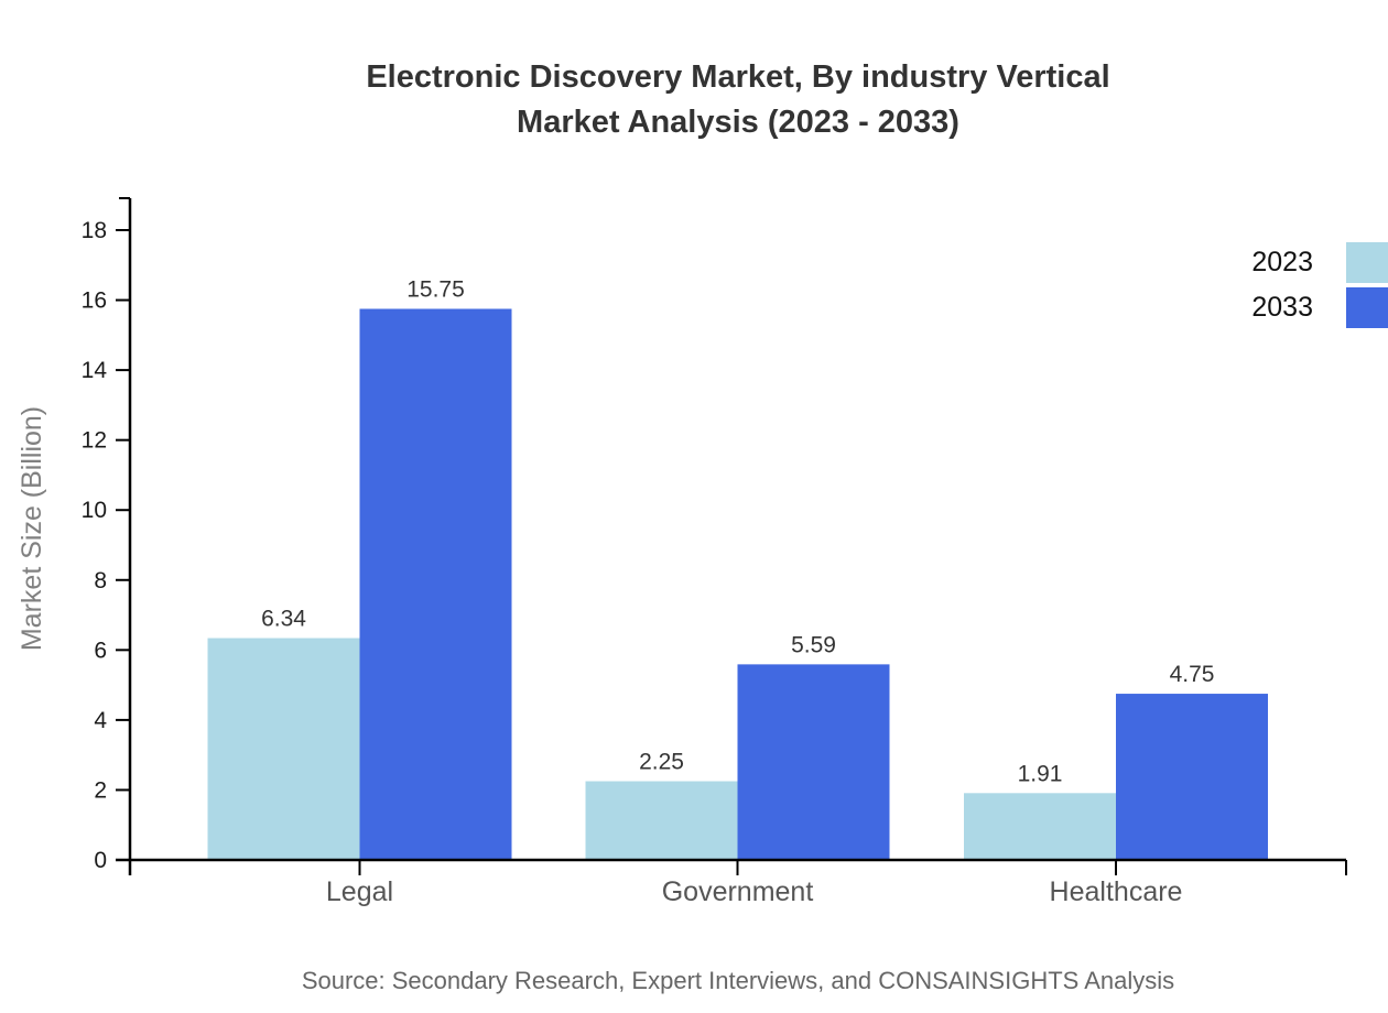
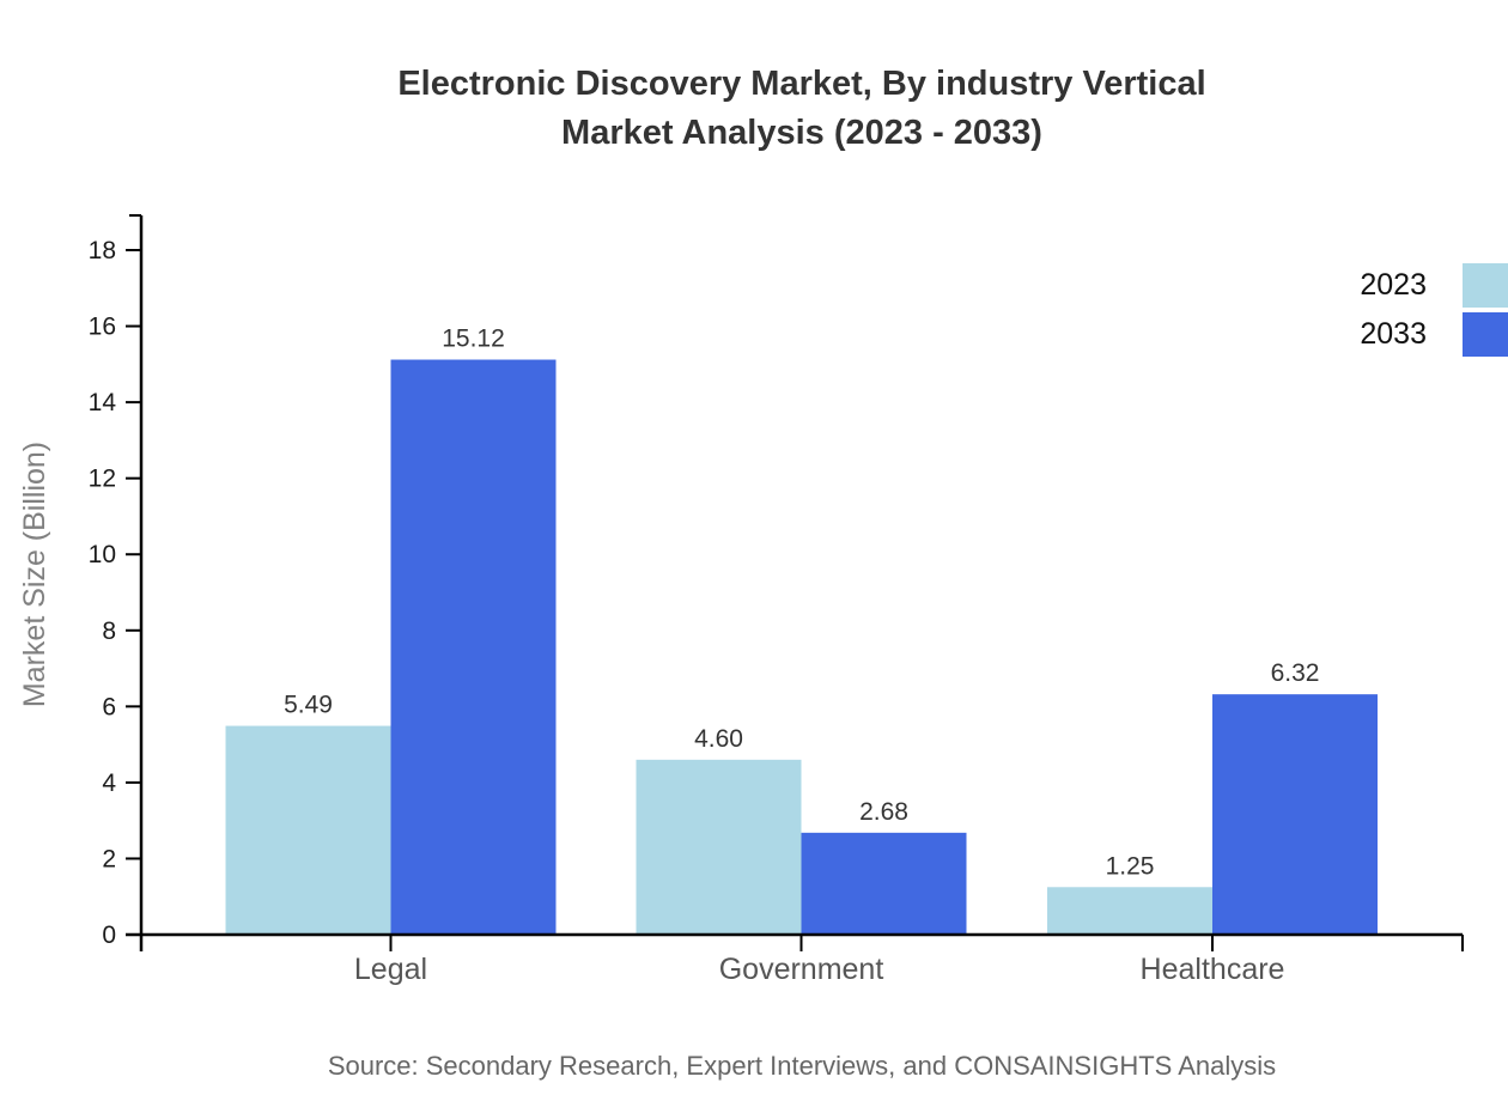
2023/Legal: 6.34 -> 5.49
2033/Legal: 15.75 -> 15.12
2023/Government: 2.25 -> 4.60
2033/Government: 5.59 -> 2.68
2023/Healthcare: 1.91 -> 1.25
2033/Healthcare: 4.75 -> 6.32
